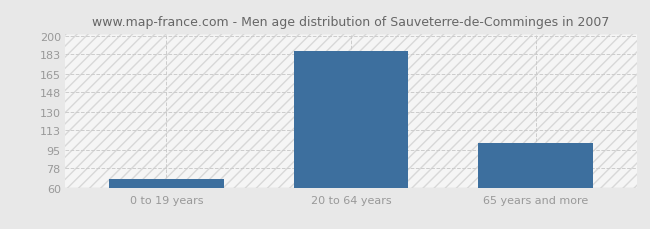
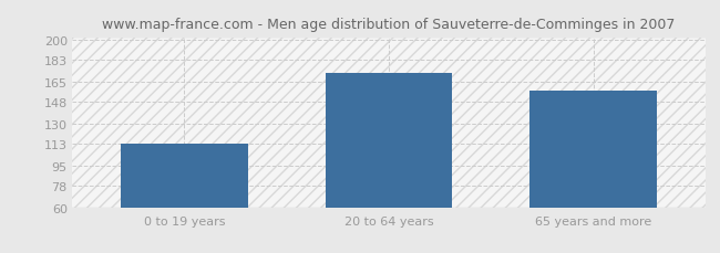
0 to 19 years: 68 -> 113
20 to 64 years: 186 -> 172
65 years and more: 101 -> 157
